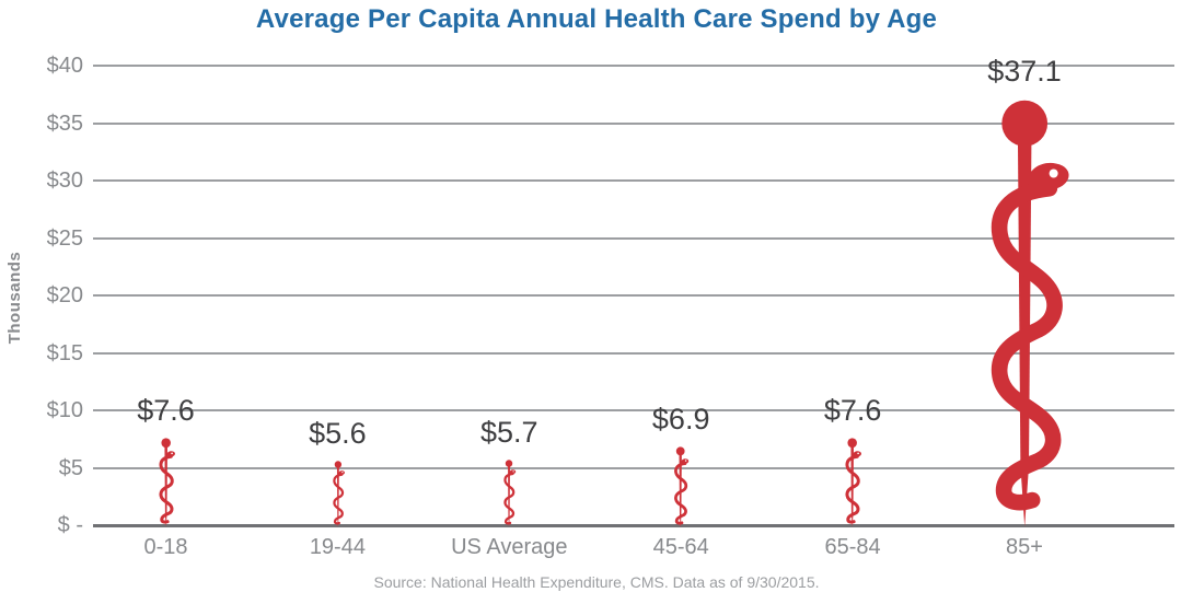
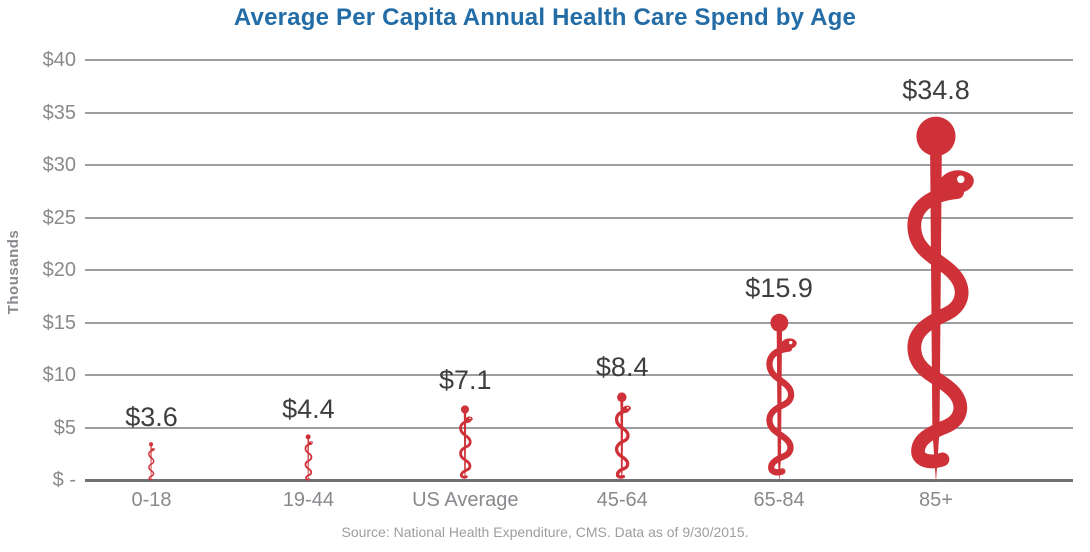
0-18: $7.6 -> $3.6
19-44: $5.6 -> $4.4
US Average: $5.7 -> $7.1
45-64: $6.9 -> $8.4
65-84: $7.6 -> $15.9
85+: $37.1 -> $34.8
